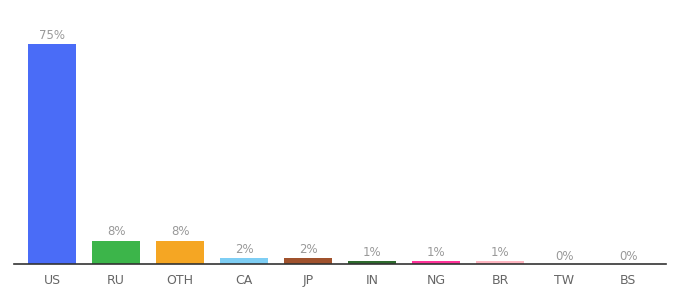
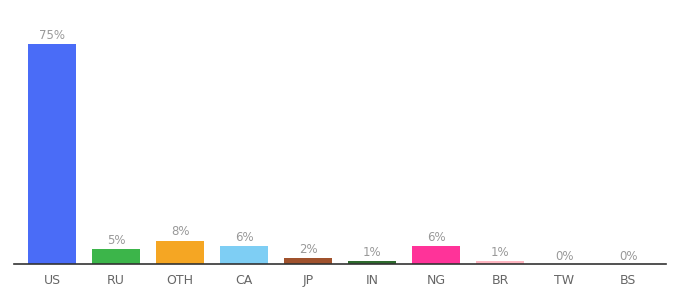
RU: 8% -> 5%
CA: 2% -> 6%
NG: 1% -> 6%
